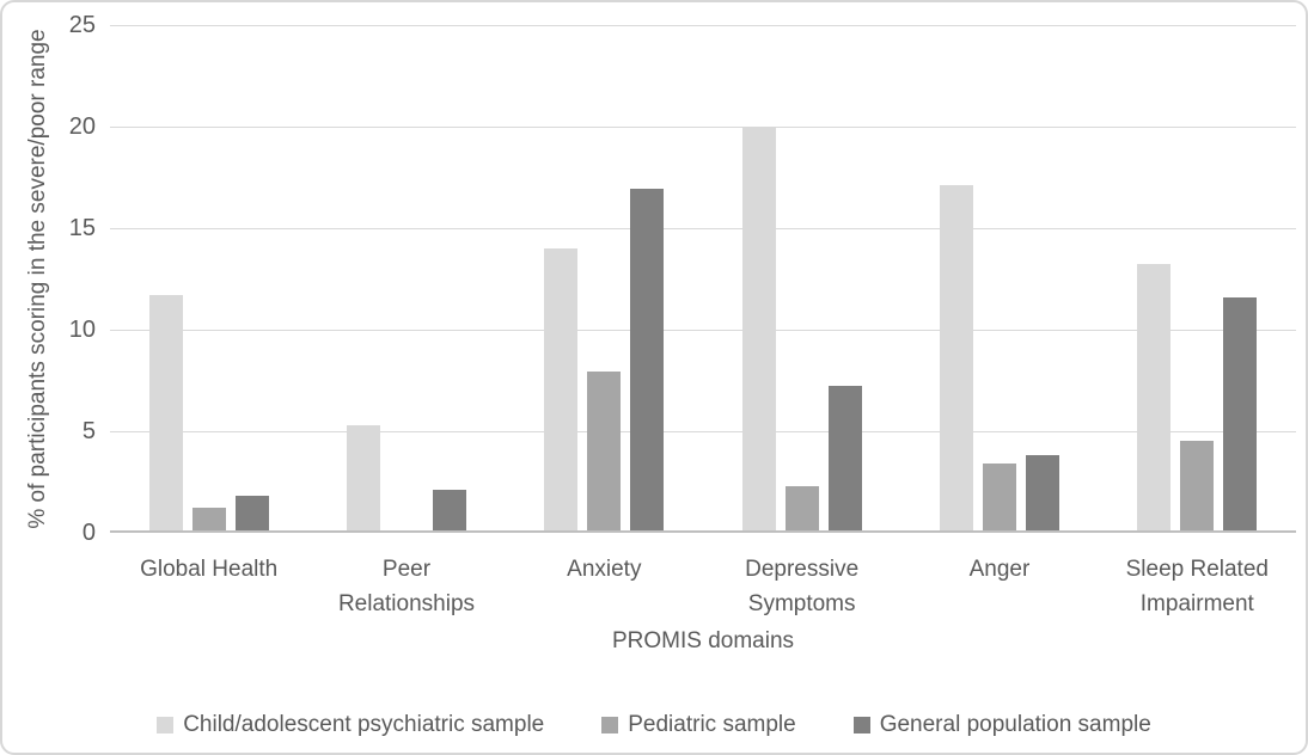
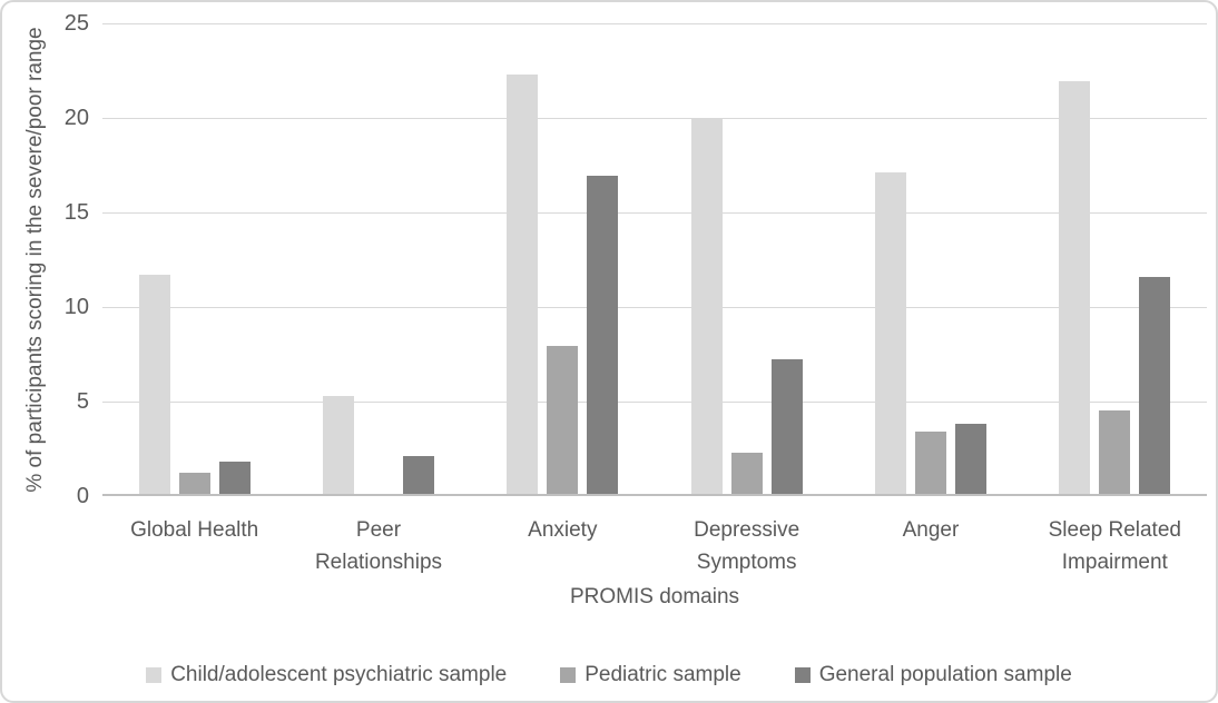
Child/adolescent psychiatric sample/Anxiety: 13.9 -> 22.2
Child/adolescent psychiatric sample/Sleep Related Impairment: 13.1 -> 21.8
